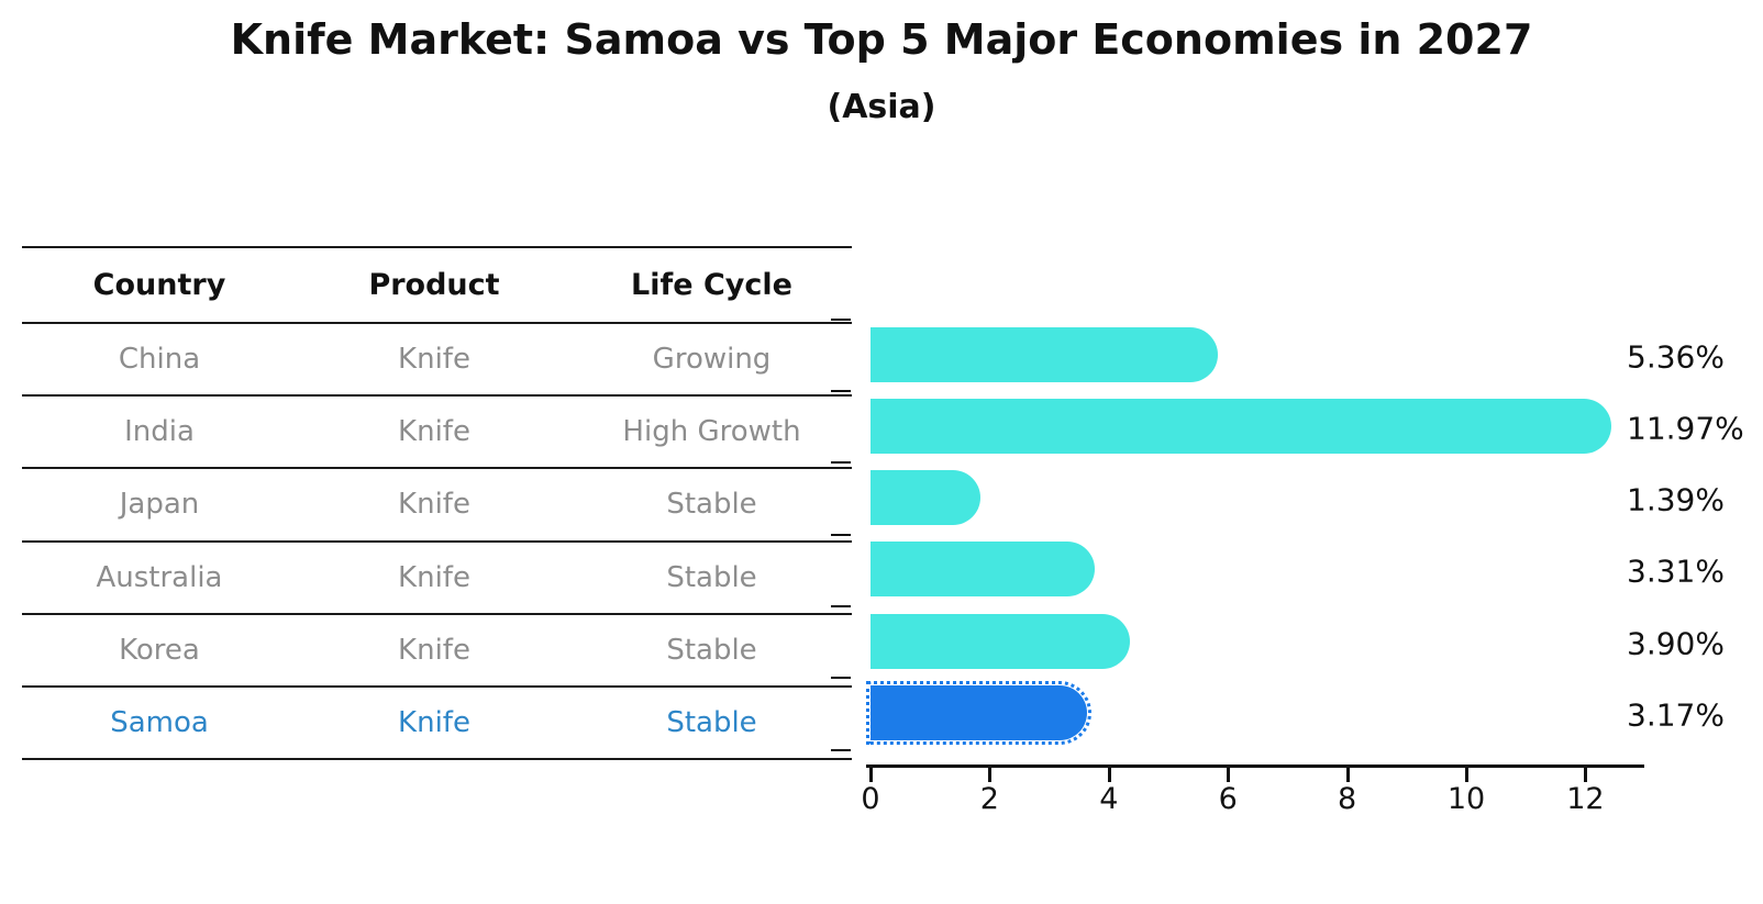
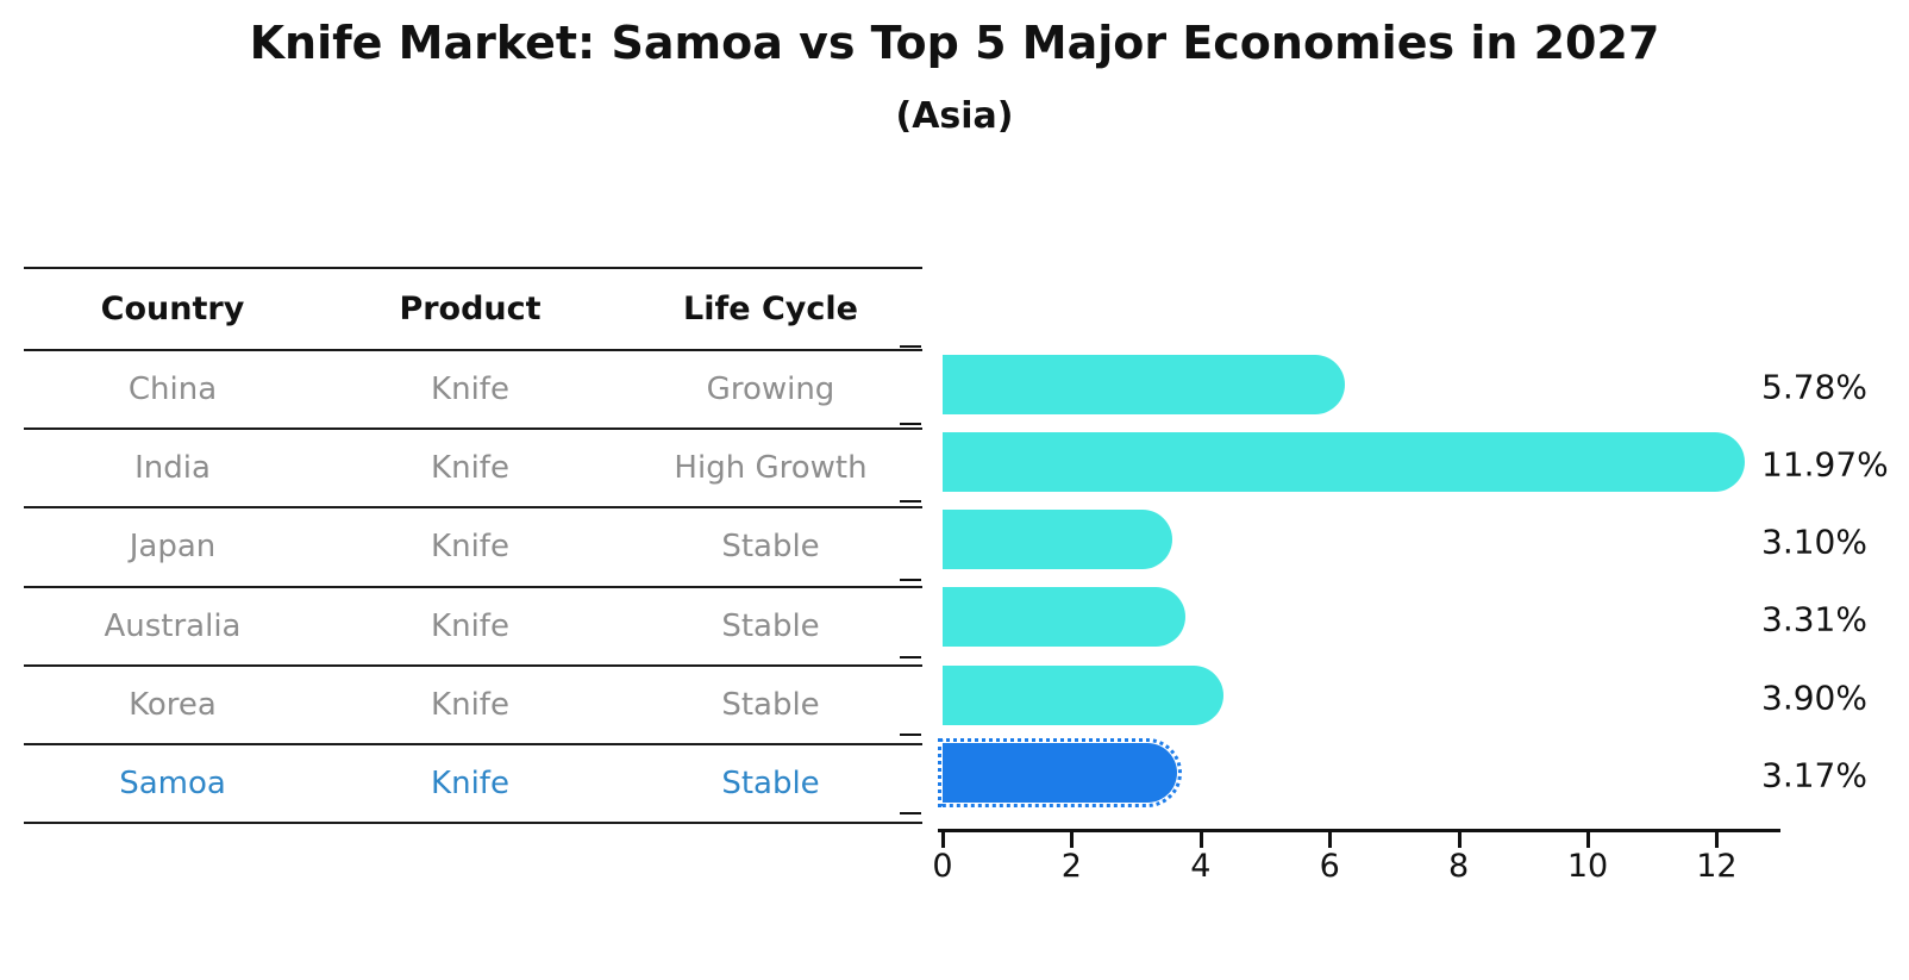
China: 5.36% -> 5.78%
Japan: 1.39% -> 3.10%
